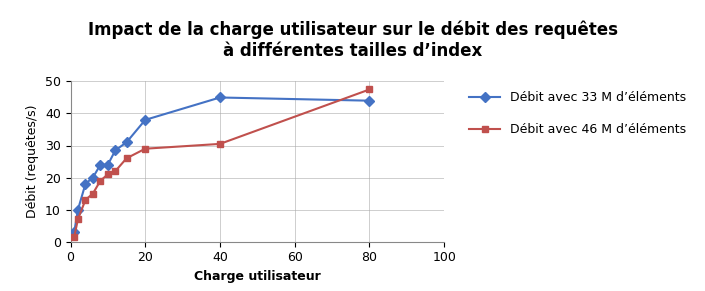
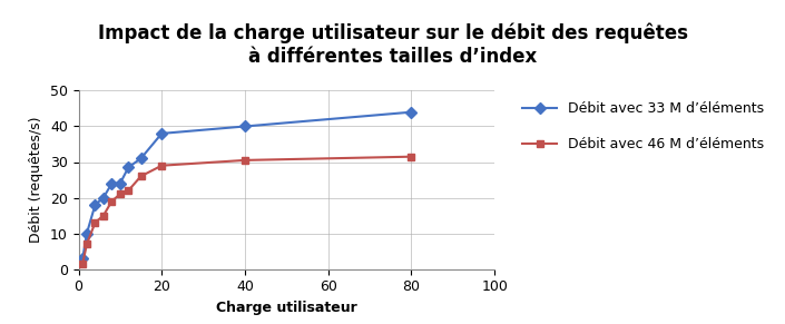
Débit avec 33 M d’éléments/40: 45.0 -> 40.0
Débit avec 46 M d’éléments/80: 47.5 -> 31.5
